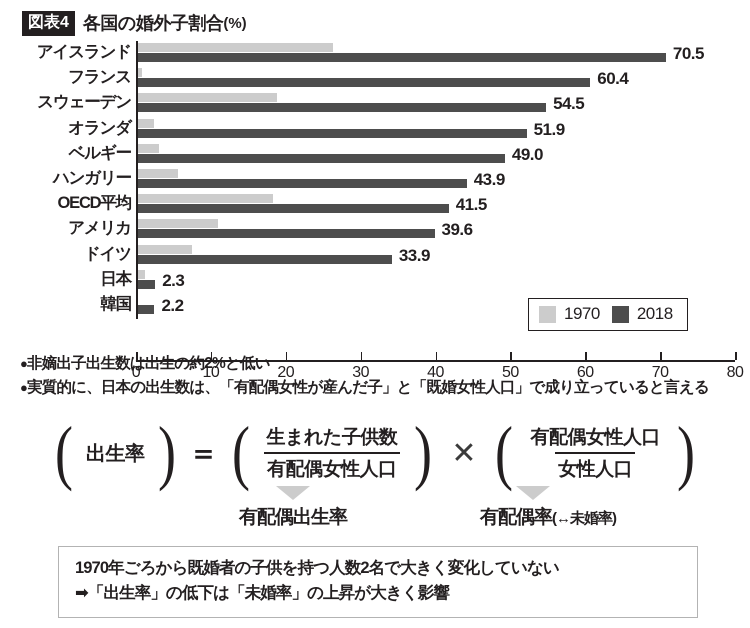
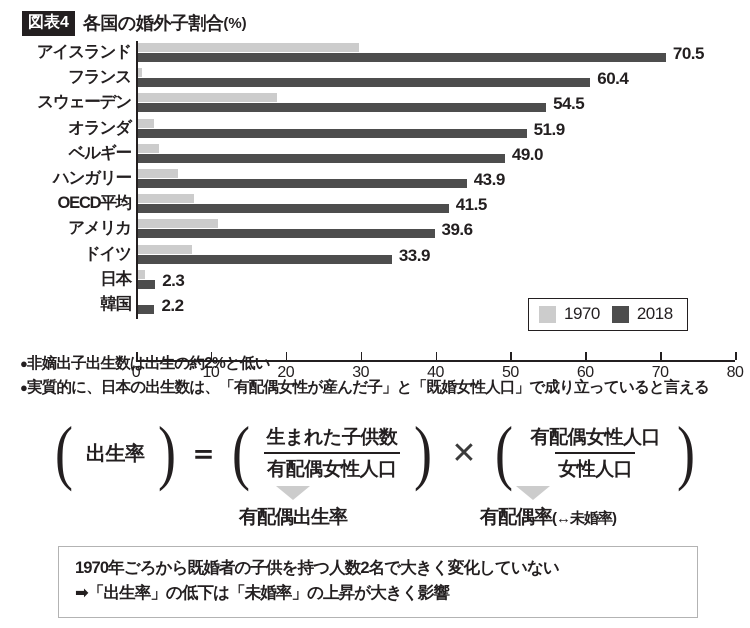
1970/アイスランド: 26 -> 30
1970/OECD平均: 18 -> 8
